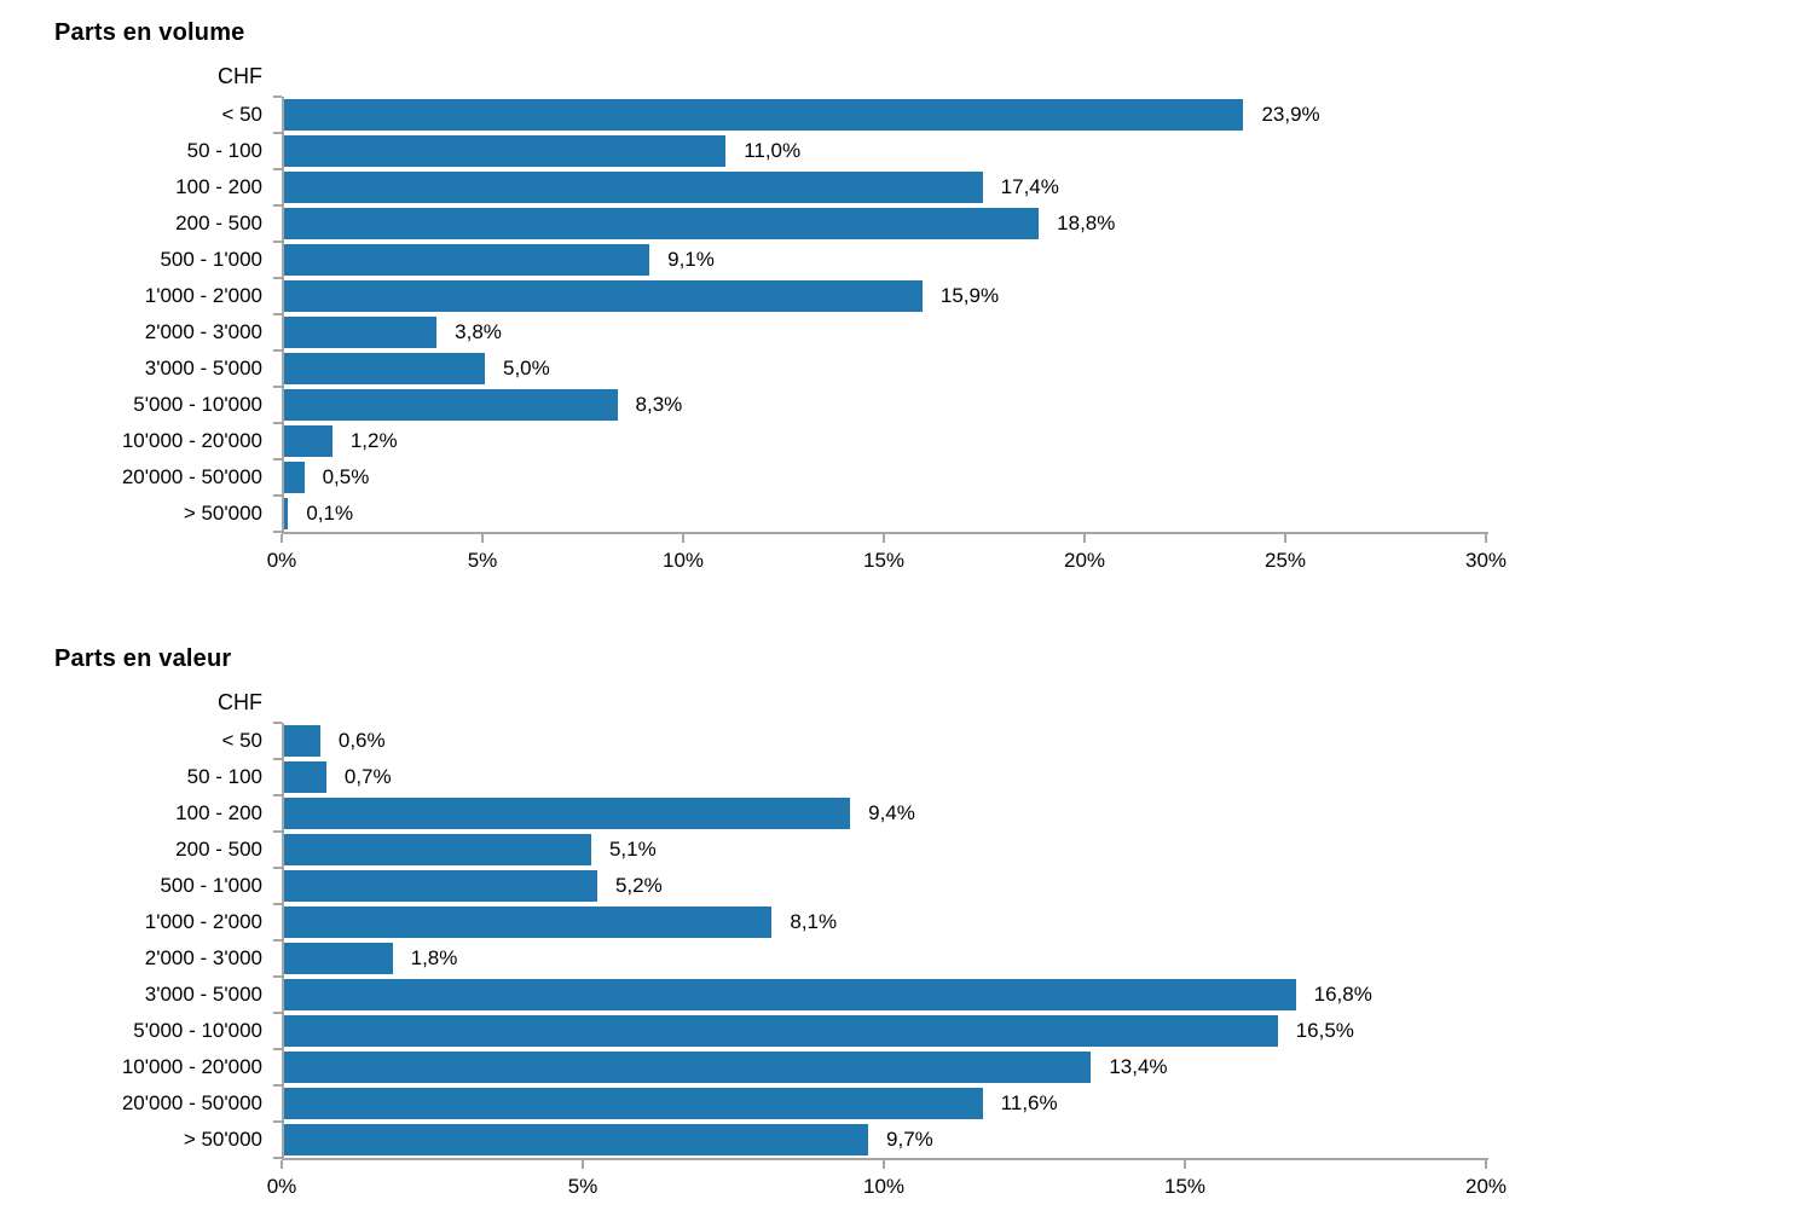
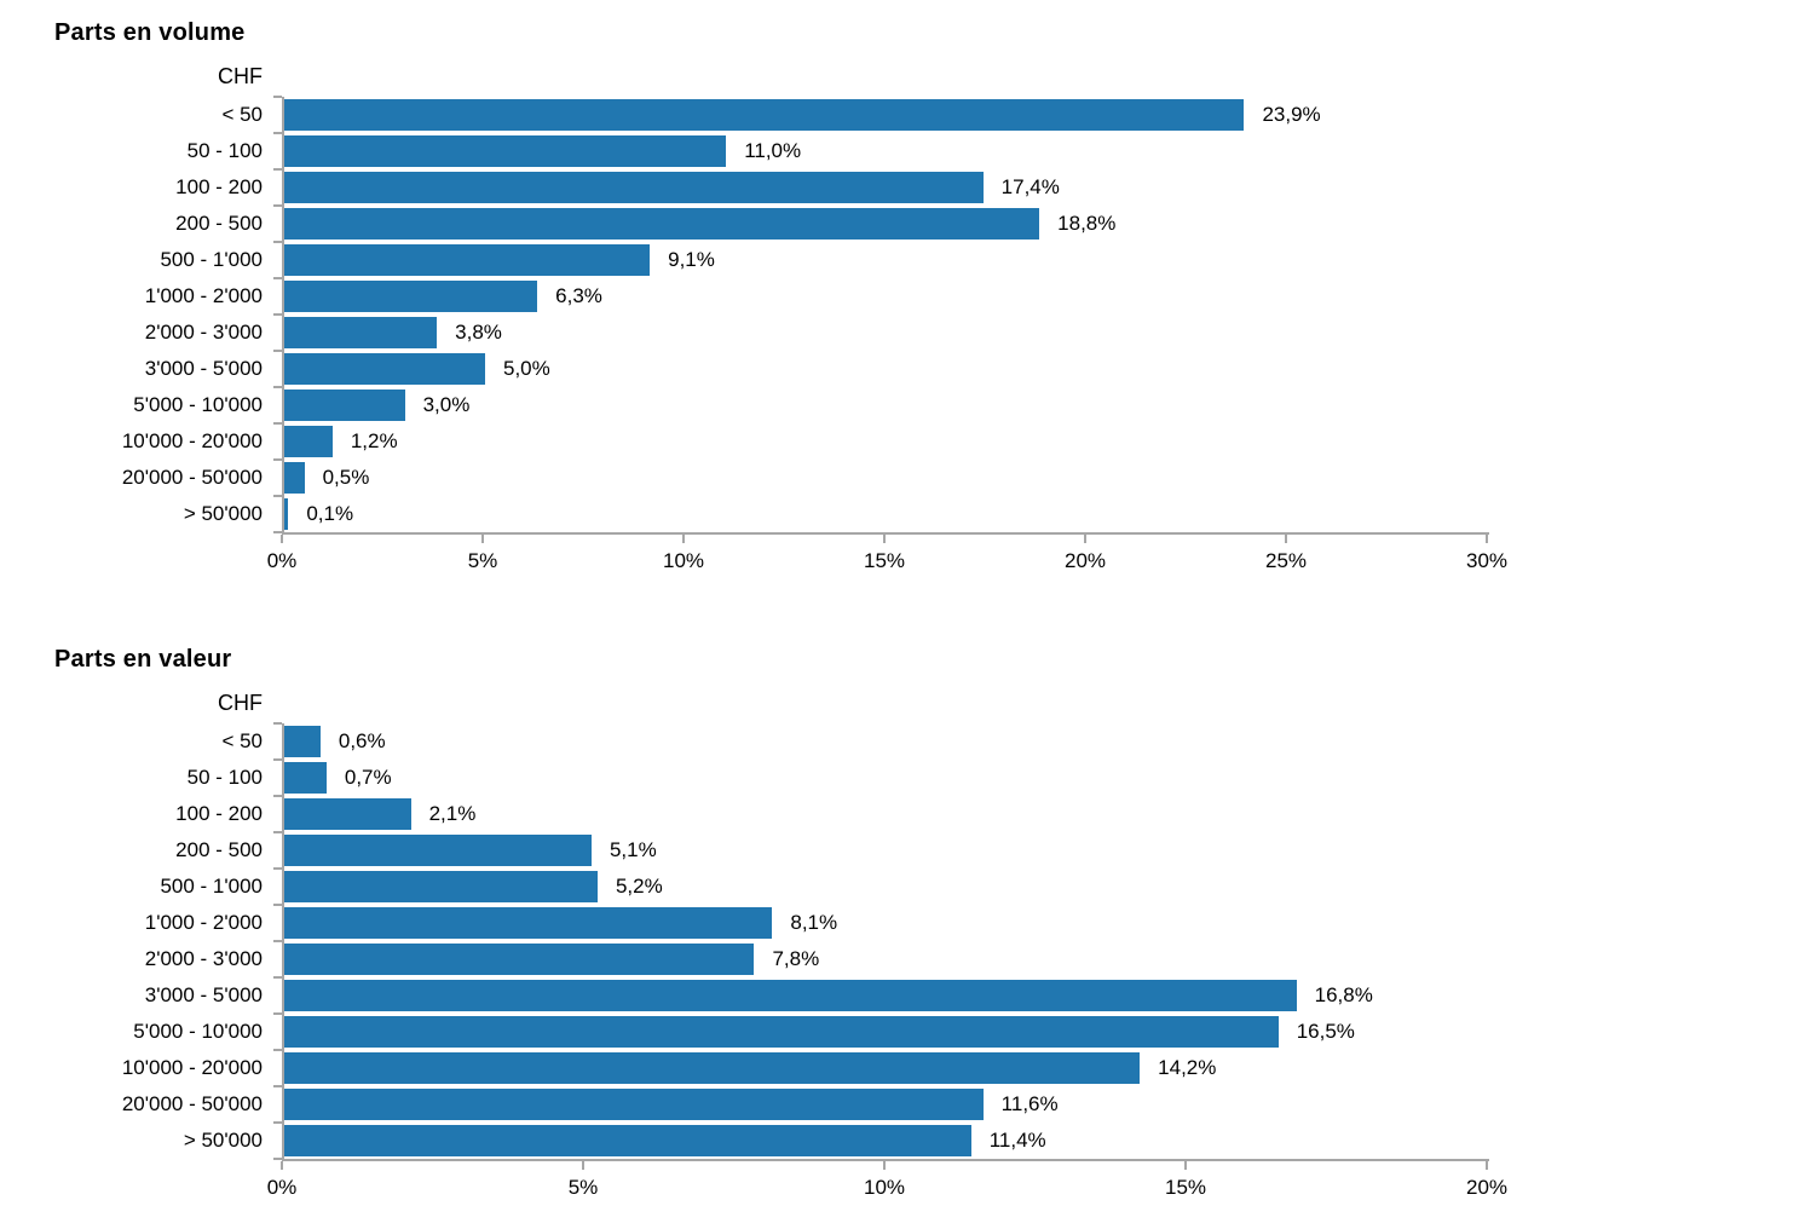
Parts en volume/1'000 - 2'000: 15,9% -> 6,3%
Parts en volume/5'000 - 10'000: 8,3% -> 3,0%
Parts en valeur/100 - 200: 9,4% -> 2,1%
Parts en valeur/2'000 - 3'000: 1,8% -> 7,8%
Parts en valeur/10'000 - 20'000: 13,4% -> 14,2%
Parts en valeur/> 50'000: 9,7% -> 11,4%
